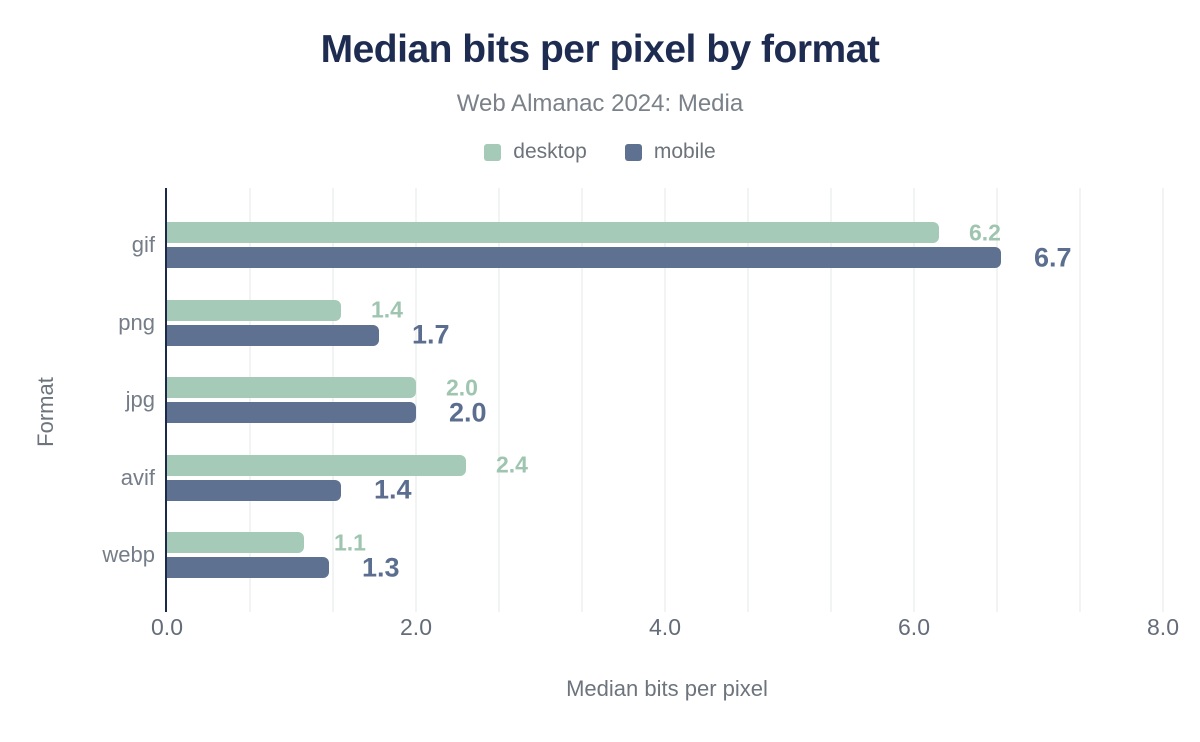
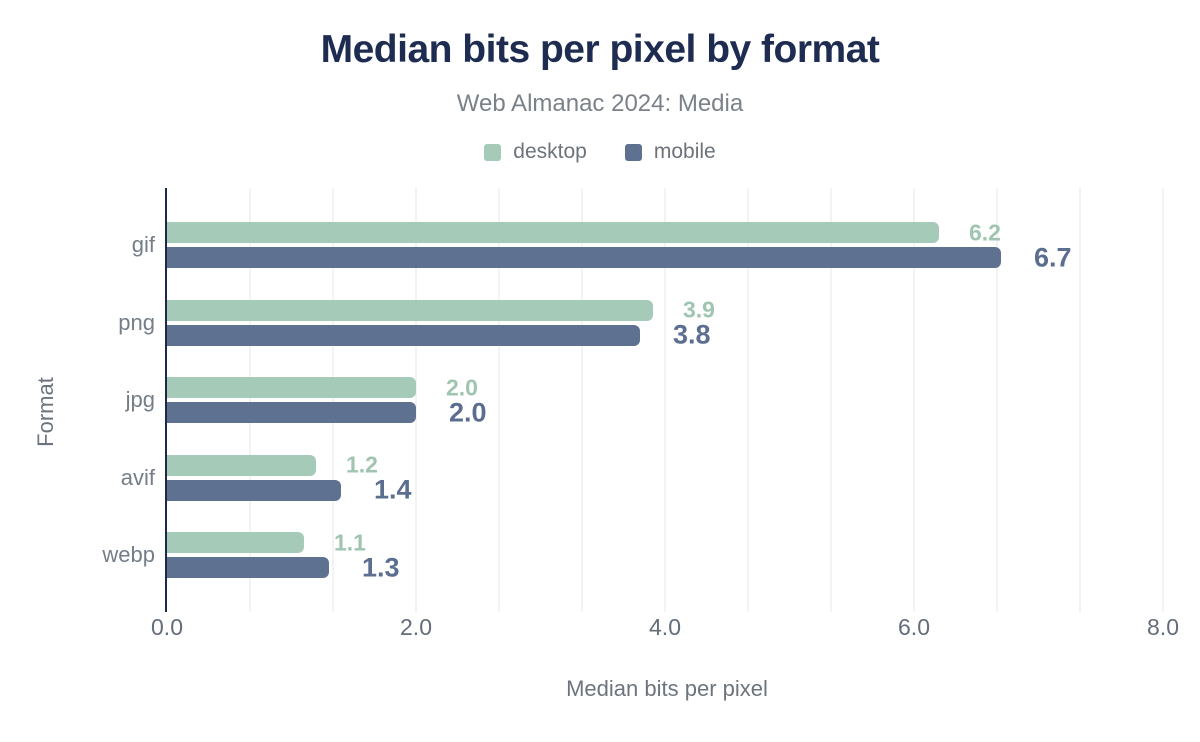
desktop/png: 1.4 -> 3.9
mobile/png: 1.7 -> 3.8
desktop/avif: 2.4 -> 1.2
